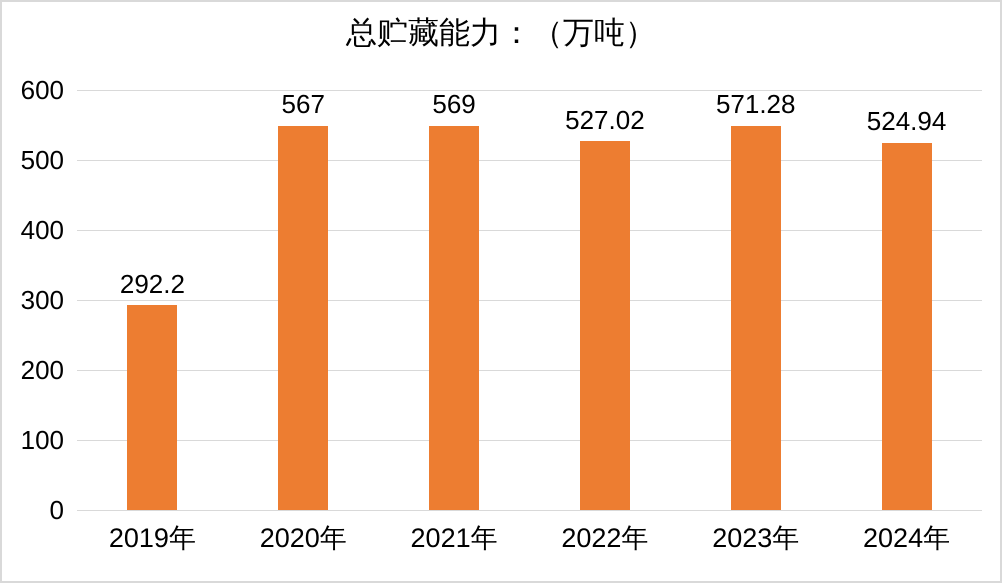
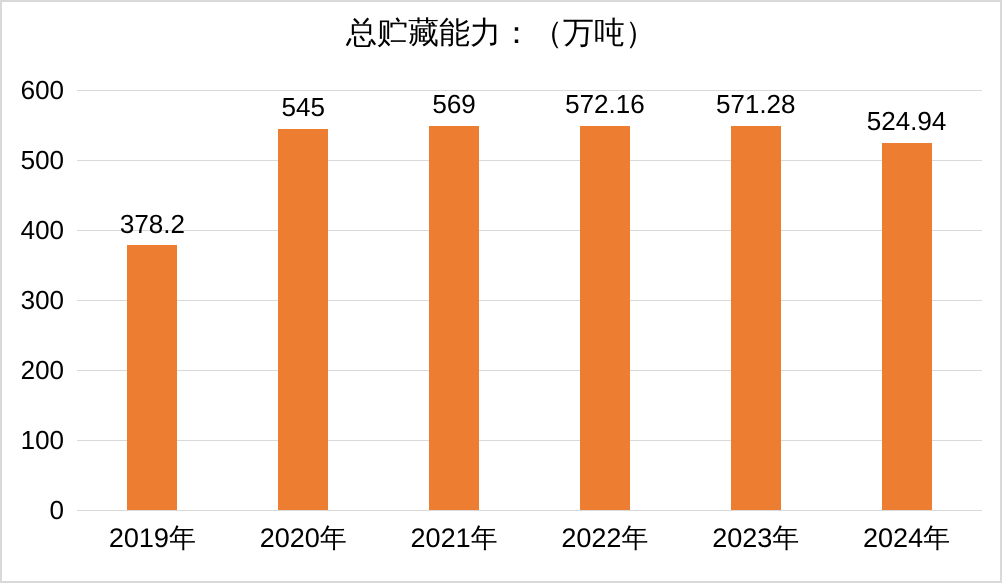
2019年: 292.2 -> 378.2
2020年: 567 -> 545
2022年: 527.02 -> 572.16
